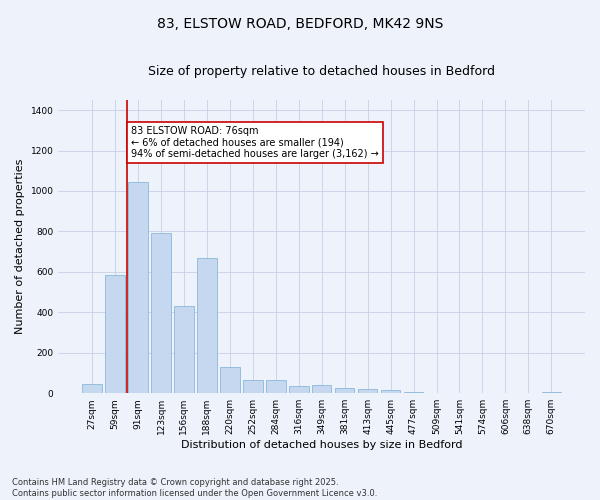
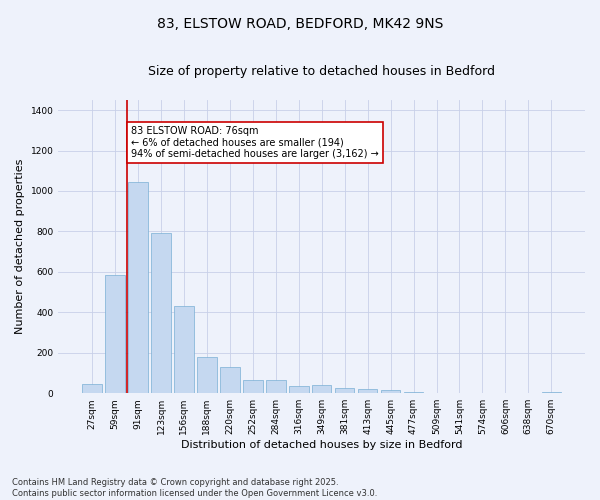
188sqm: 670 -> 178
